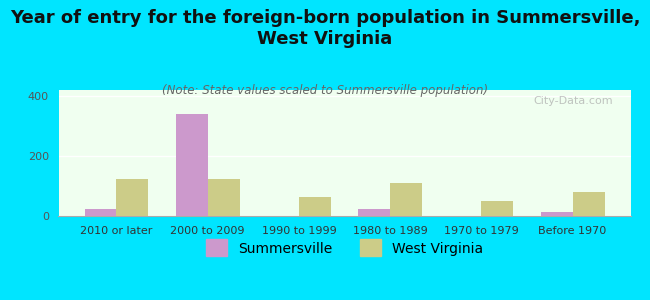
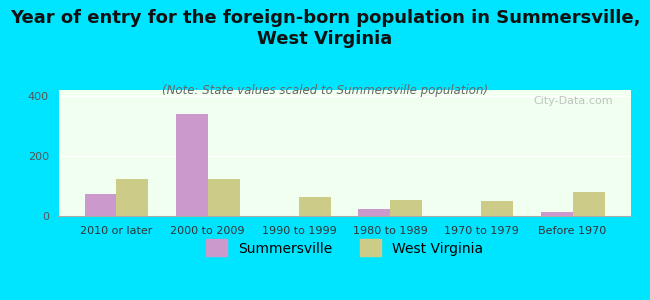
Summersville/2010 or later: 25 -> 75
West Virginia/1980 to 1989: 110 -> 55
